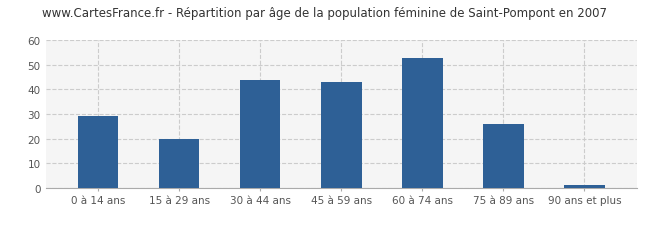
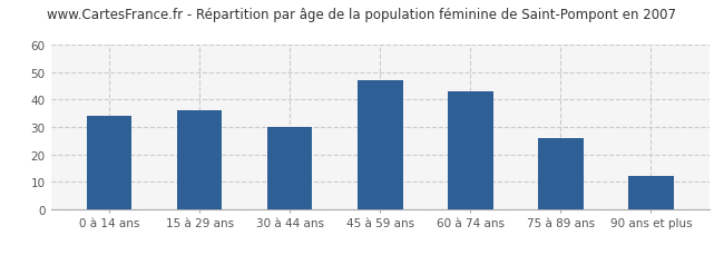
0 à 14 ans: 29 -> 34
15 à 29 ans: 20 -> 36
30 à 44 ans: 44 -> 30
45 à 59 ans: 43 -> 47
60 à 74 ans: 53 -> 43
90 ans et plus: 1 -> 12
